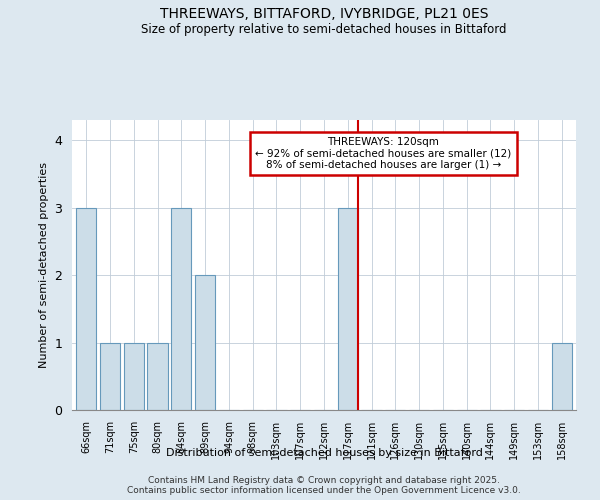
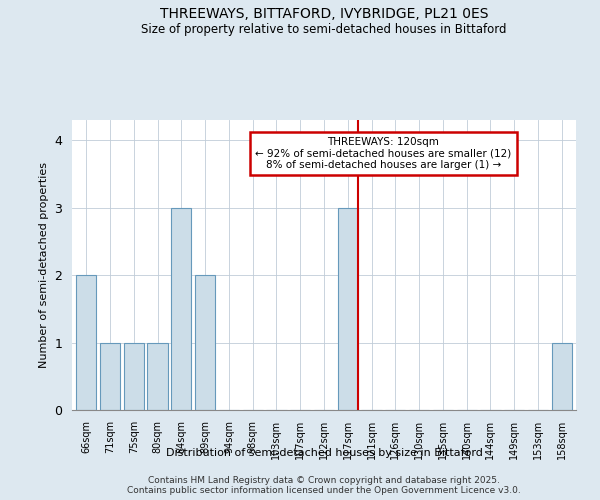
66sqm: 3 -> 2
